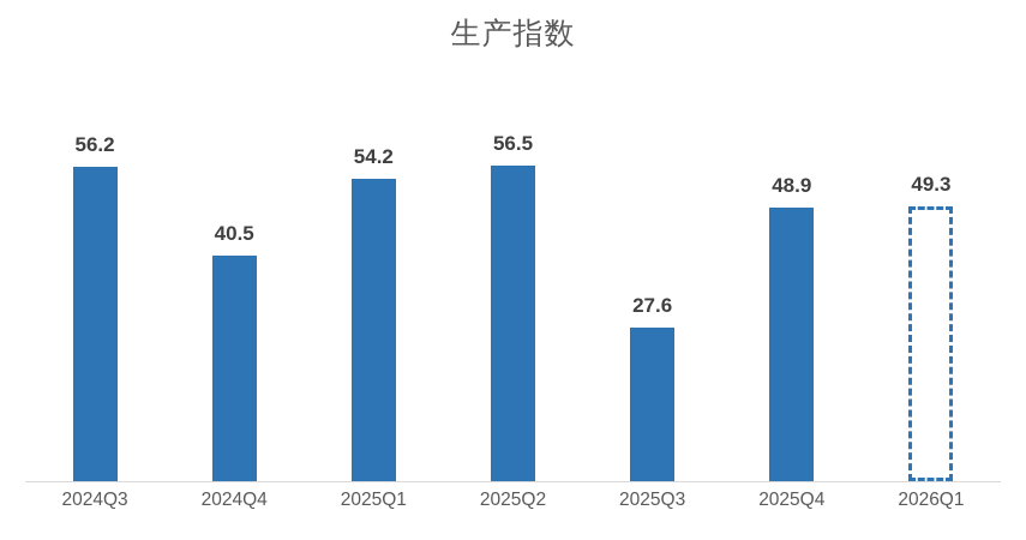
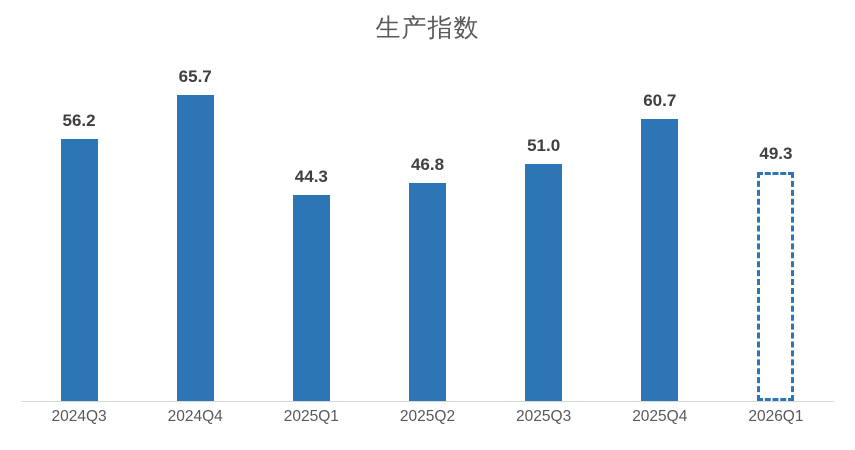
2024Q4: 40.5 -> 65.7
2025Q1: 54.2 -> 44.3
2025Q2: 56.5 -> 46.8
2025Q3: 27.6 -> 51.0
2025Q4: 48.9 -> 60.7
